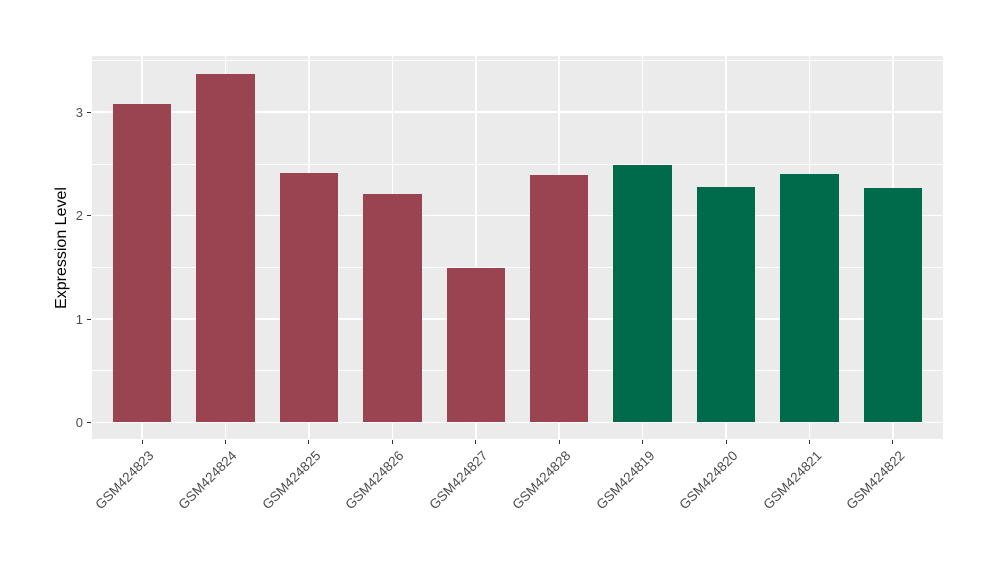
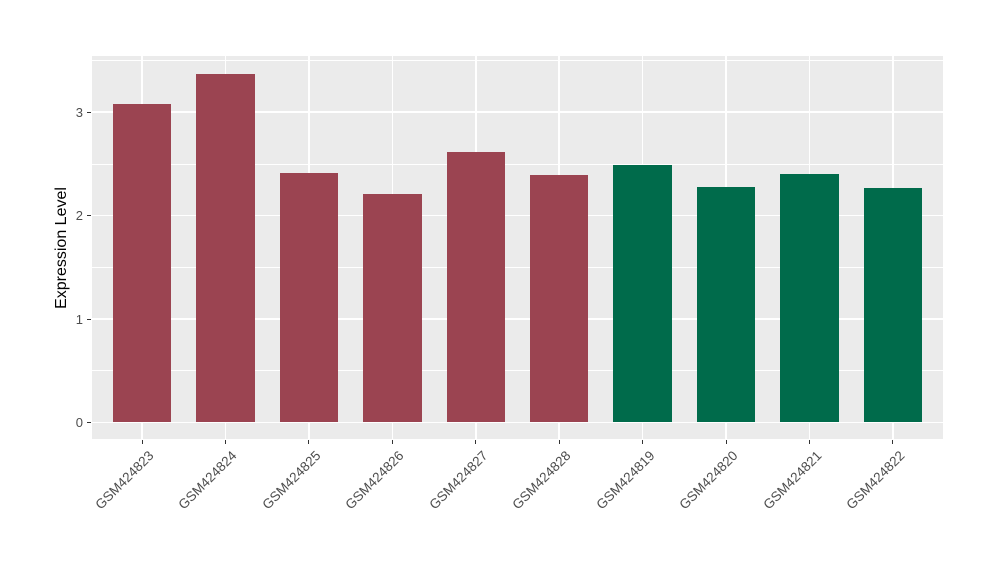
GSM424827: 1.49 -> 2.62
